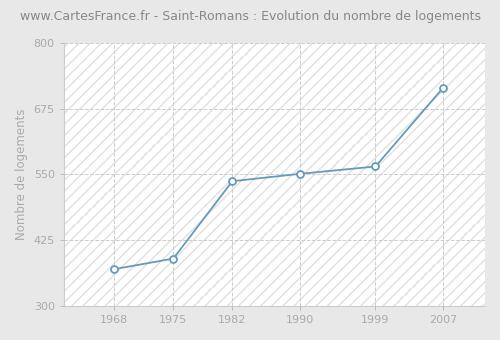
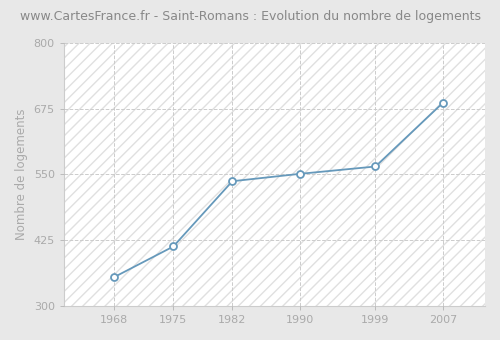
1968: 370 -> 355
1975: 390 -> 413
2007: 714 -> 686
